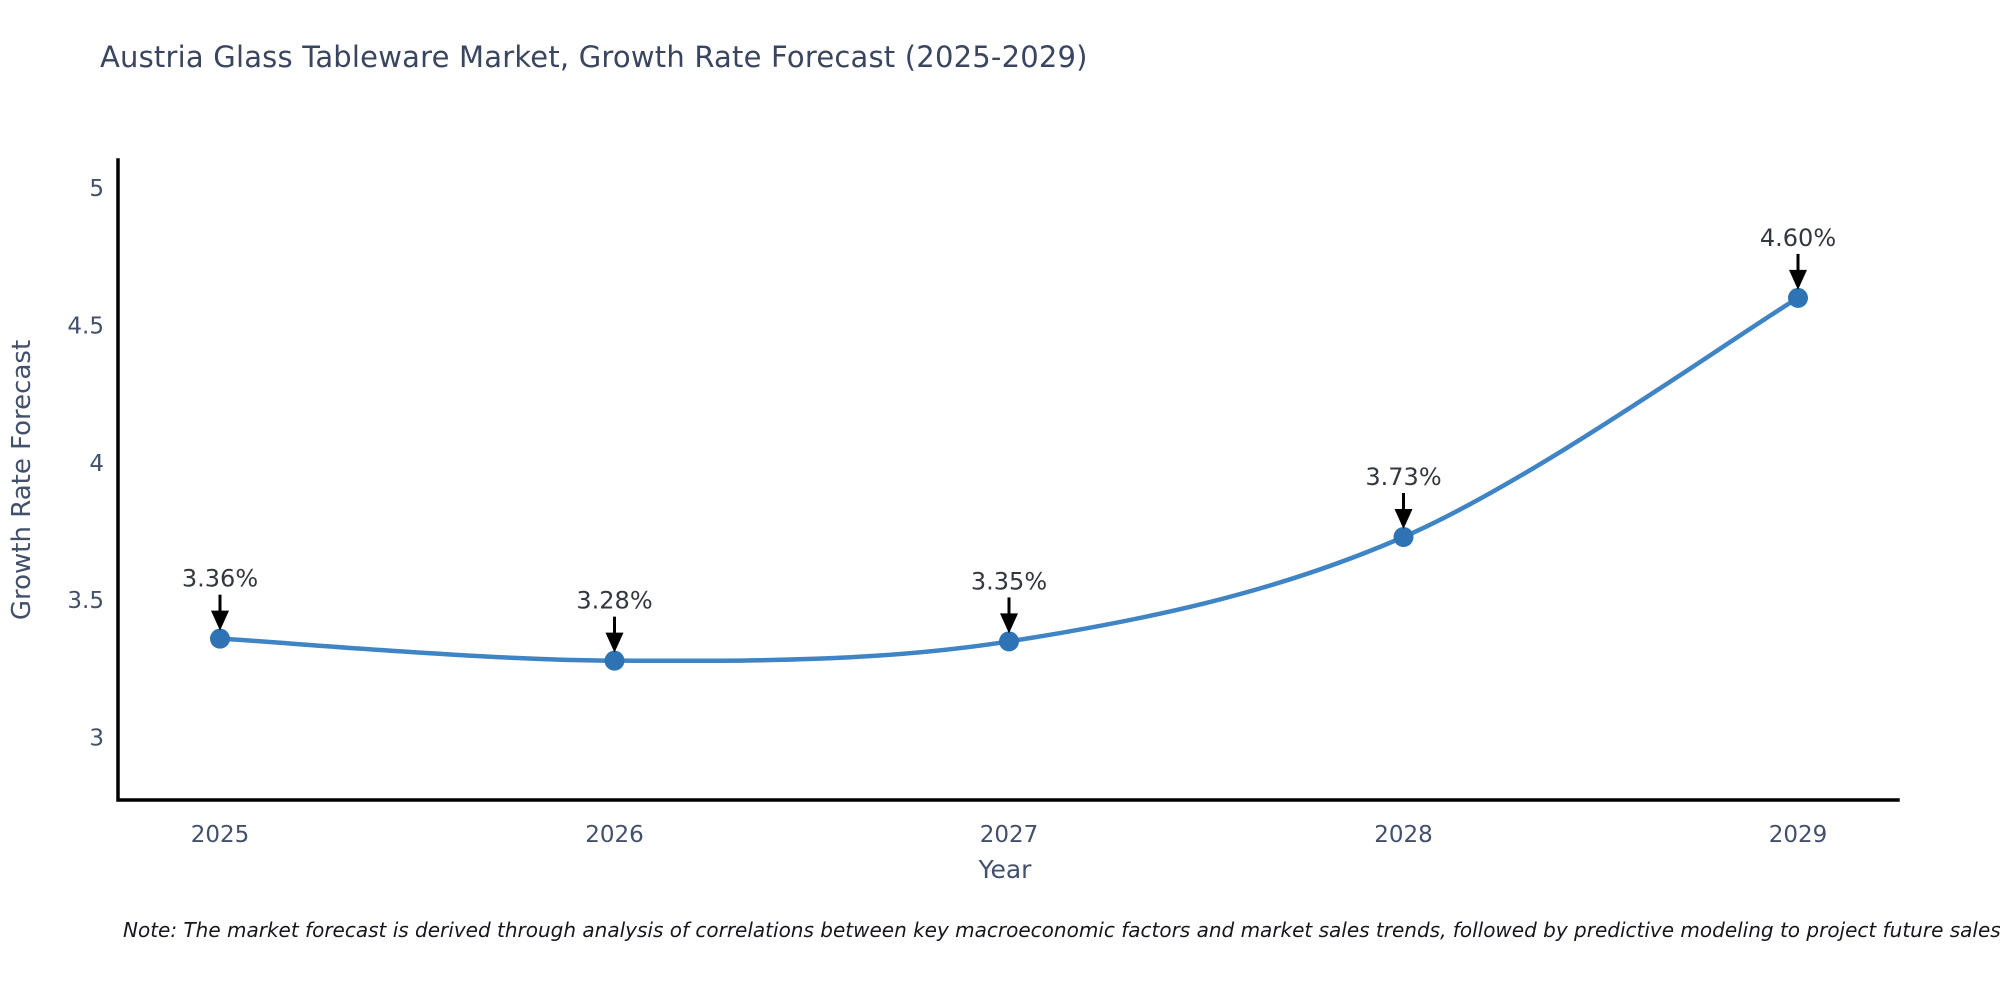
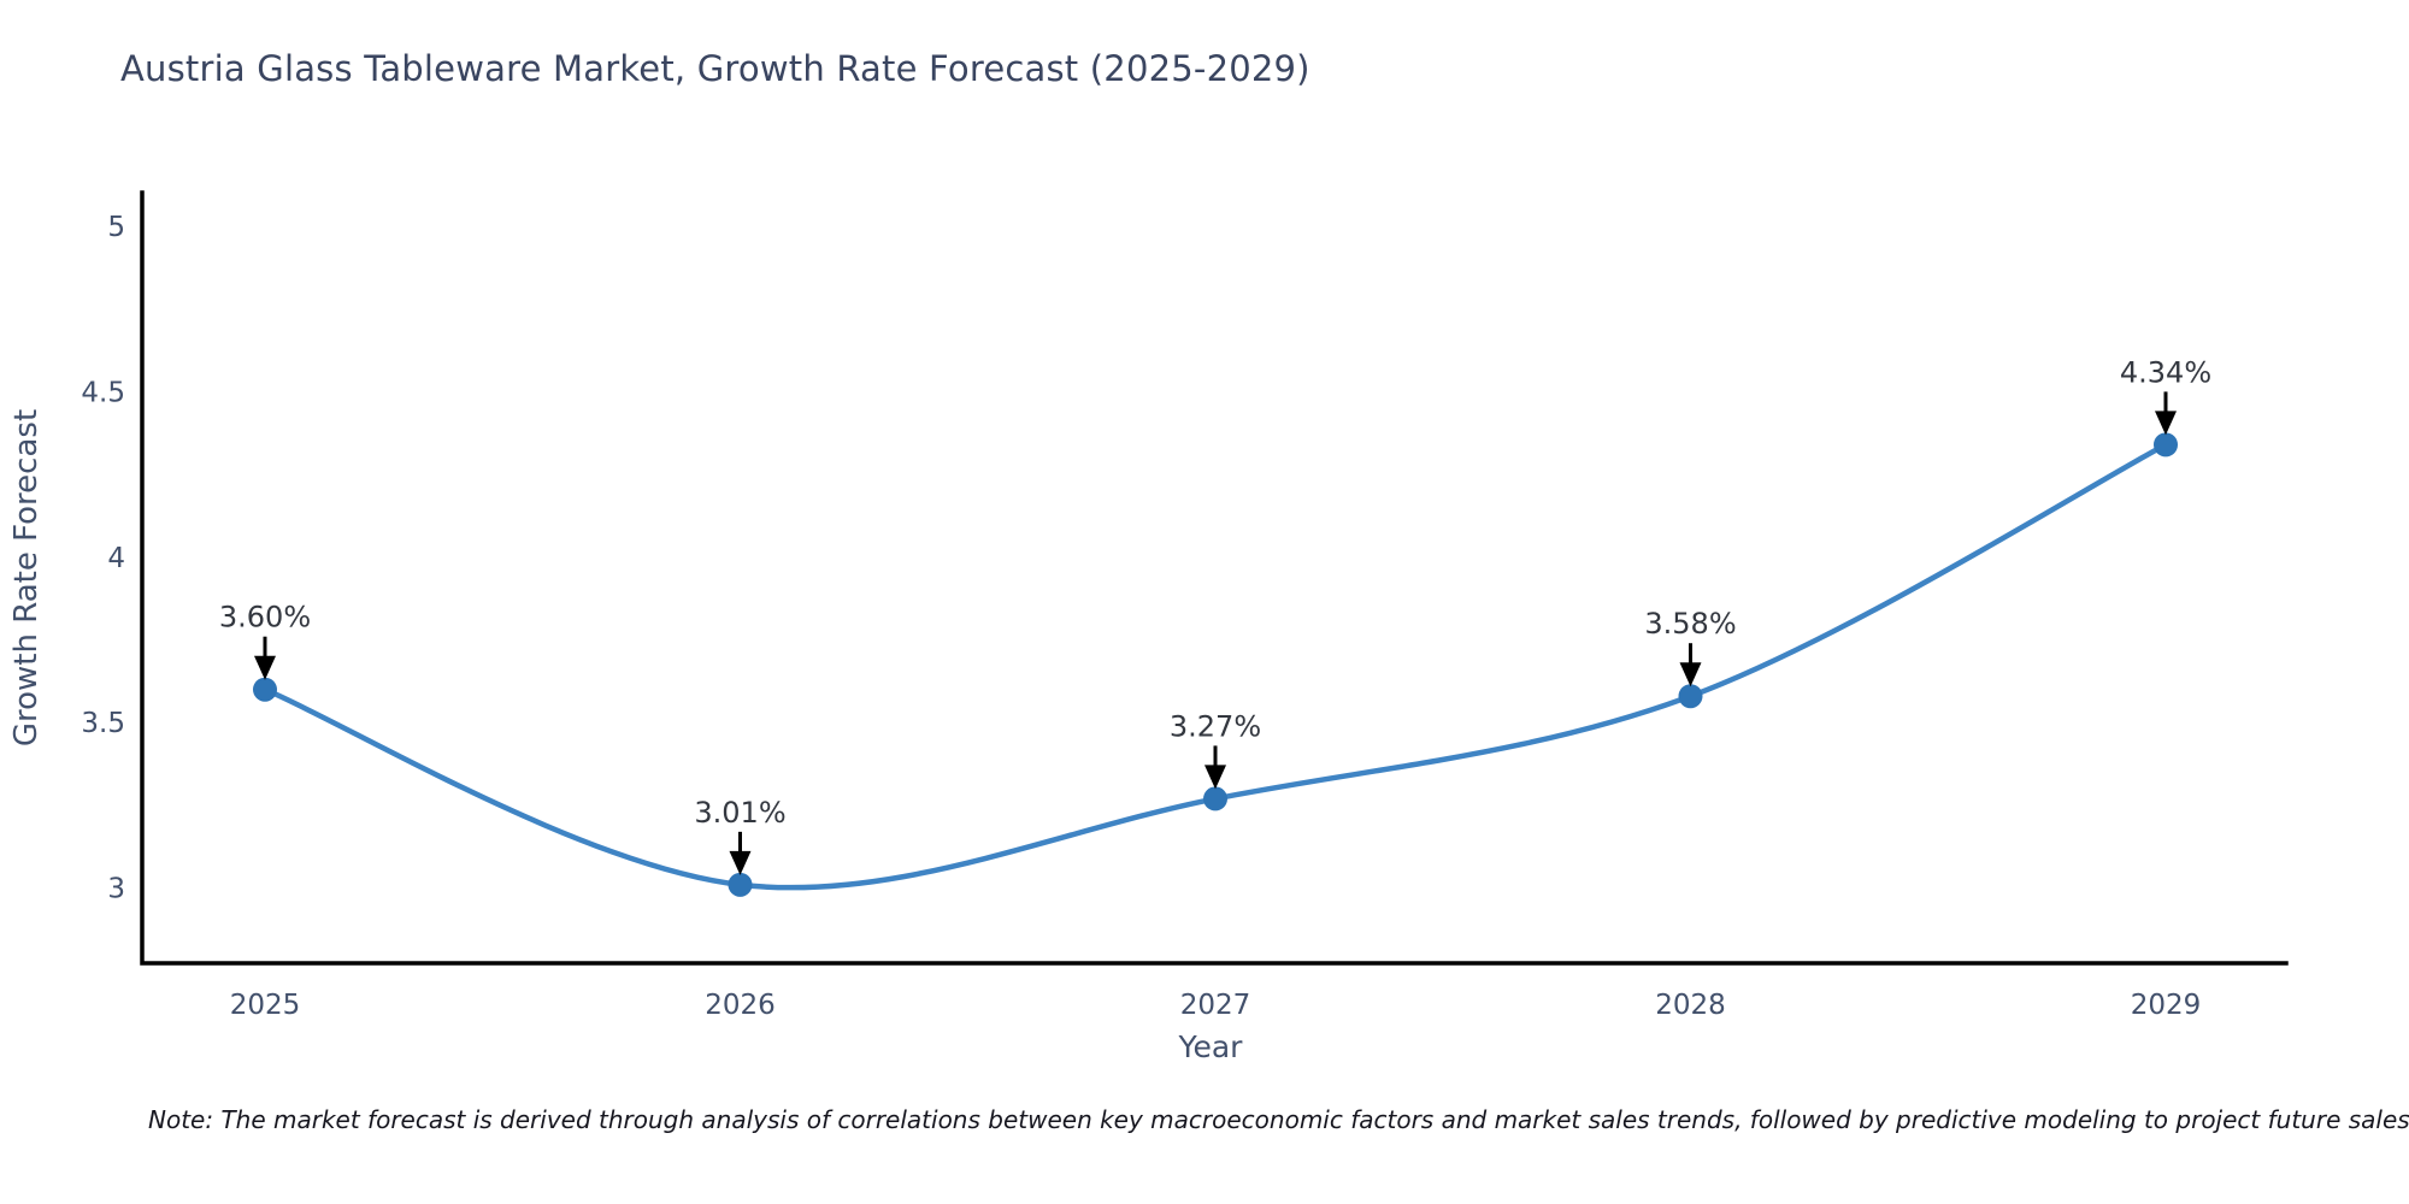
2025: 3.36% -> 3.60%
2026: 3.28% -> 3.01%
2027: 3.35% -> 3.27%
2028: 3.73% -> 3.58%
2029: 4.60% -> 4.34%
